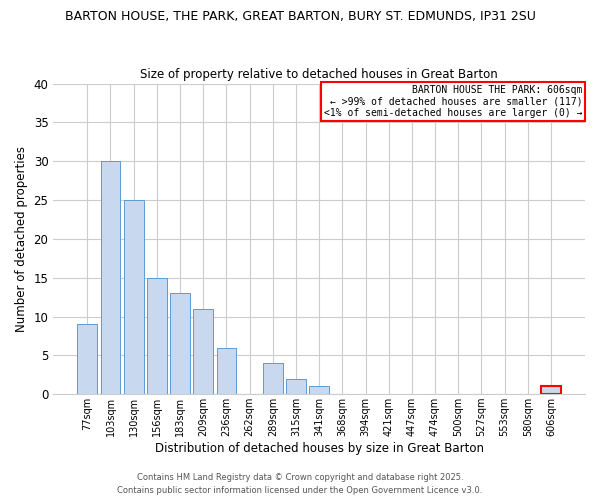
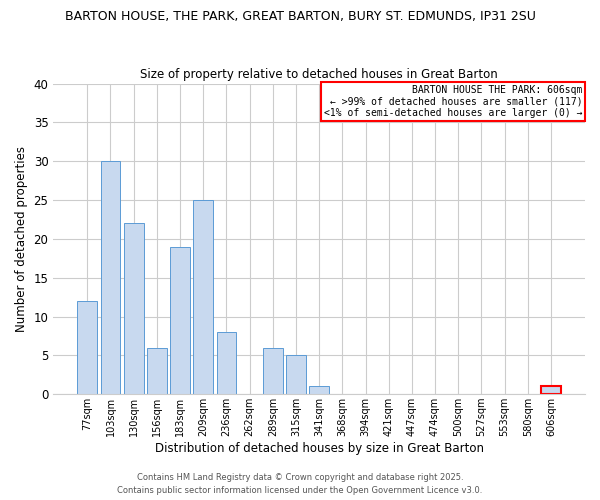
77sqm: 9 -> 12
130sqm: 25 -> 22
156sqm: 15 -> 6
183sqm: 13 -> 19
209sqm: 11 -> 25
236sqm: 6 -> 8
289sqm: 4 -> 6
315sqm: 2 -> 5
